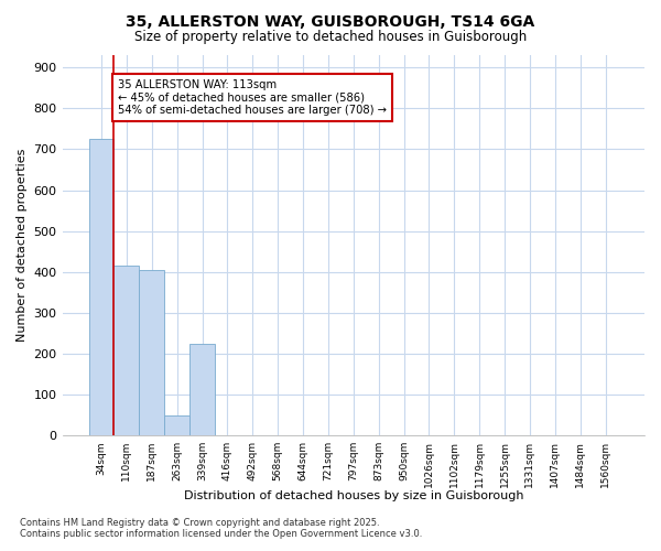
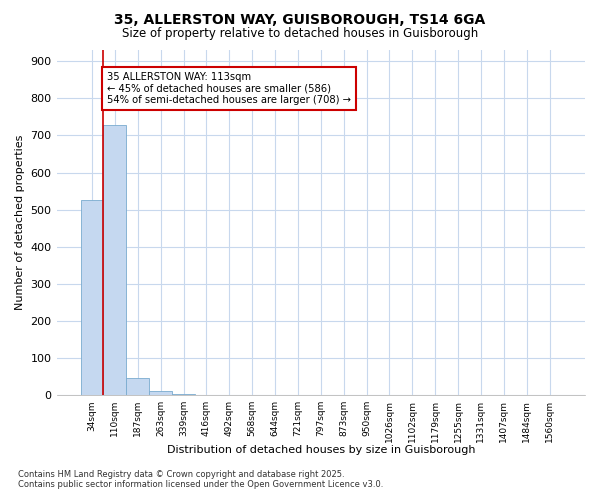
34sqm: 725 -> 526
110sqm: 415 -> 728
187sqm: 405 -> 47
263sqm: 50 -> 11
339sqm: 225 -> 4
